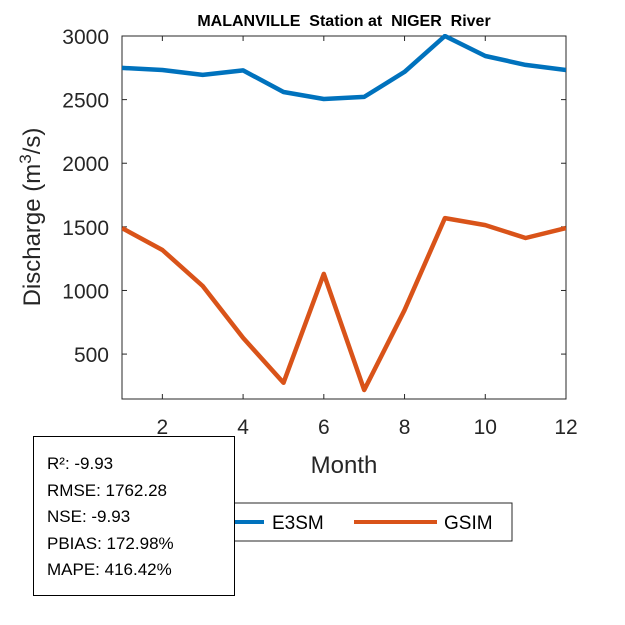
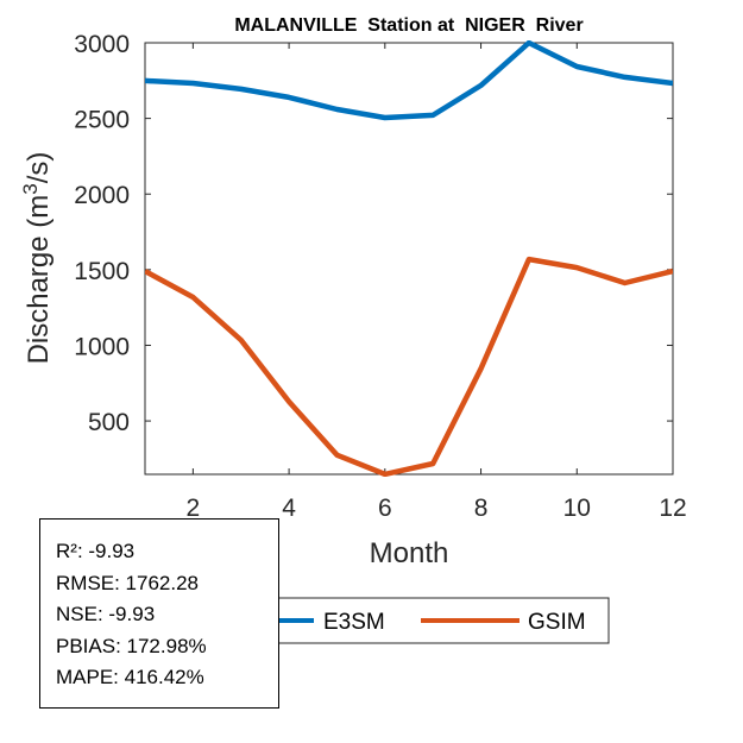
E3SM/4: 2730 -> 2640
GSIM/6: 1130 -> 150
